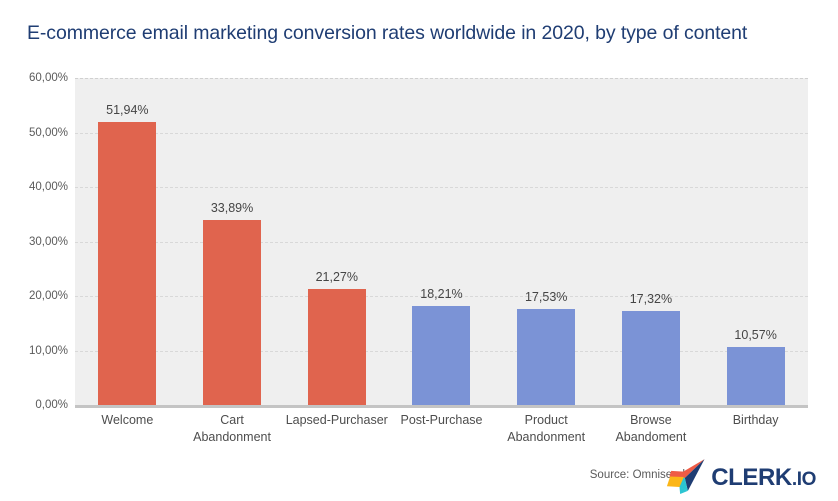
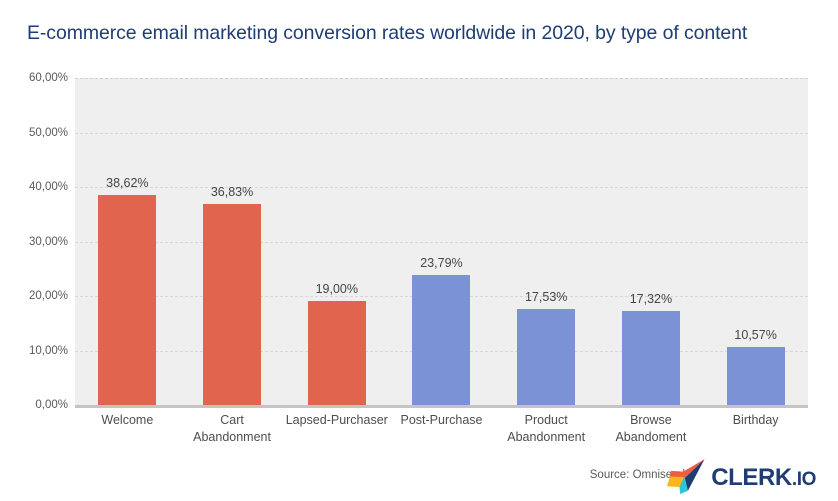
Welcome: 51,94% -> 38,62%
Cart Abandonment: 33,89% -> 36,83%
Lapsed-Purchaser: 21,27% -> 19,00%
Post-Purchase: 18,21% -> 23,79%
